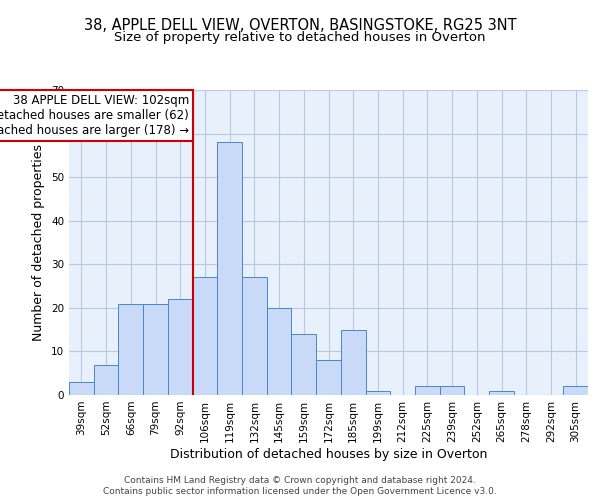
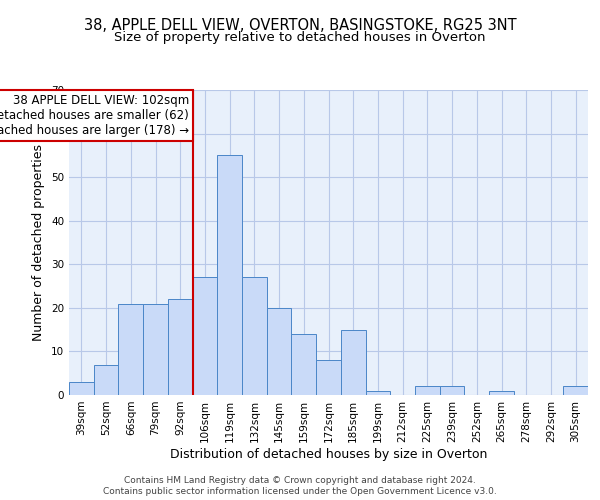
119sqm: 58 -> 55
